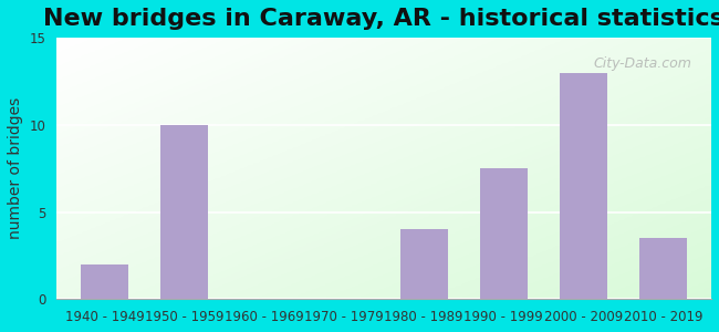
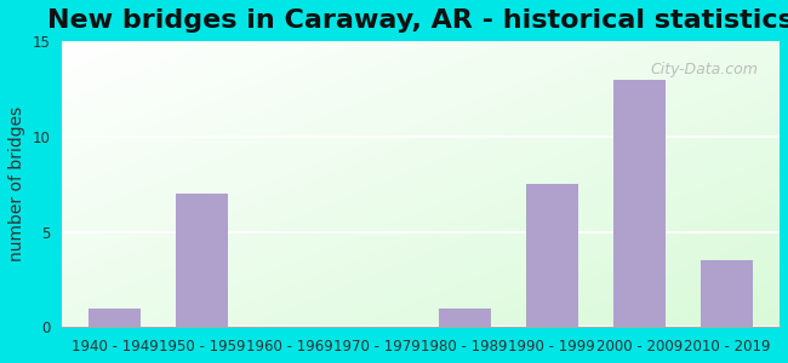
1940 - 1949: 2.0 -> 1.0
1950 - 1959: 10.0 -> 7.0
1980 - 1989: 4.0 -> 1.0
